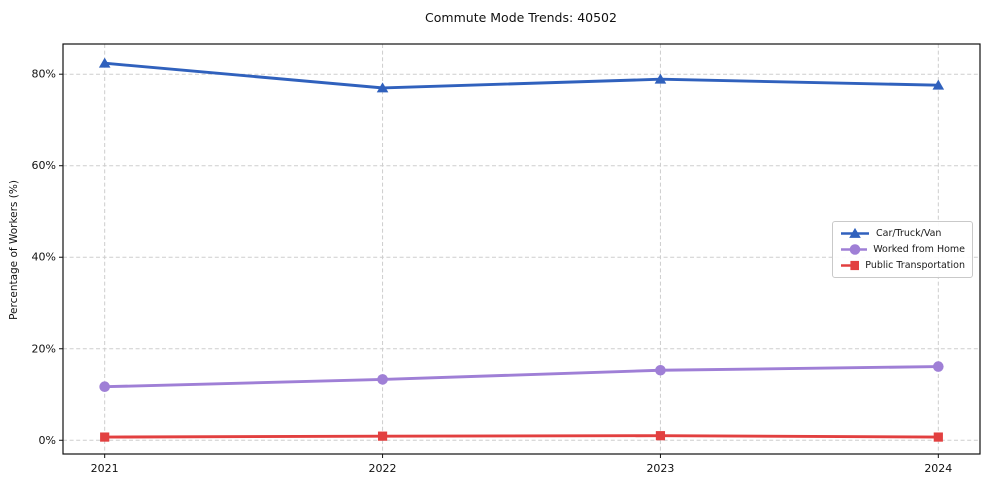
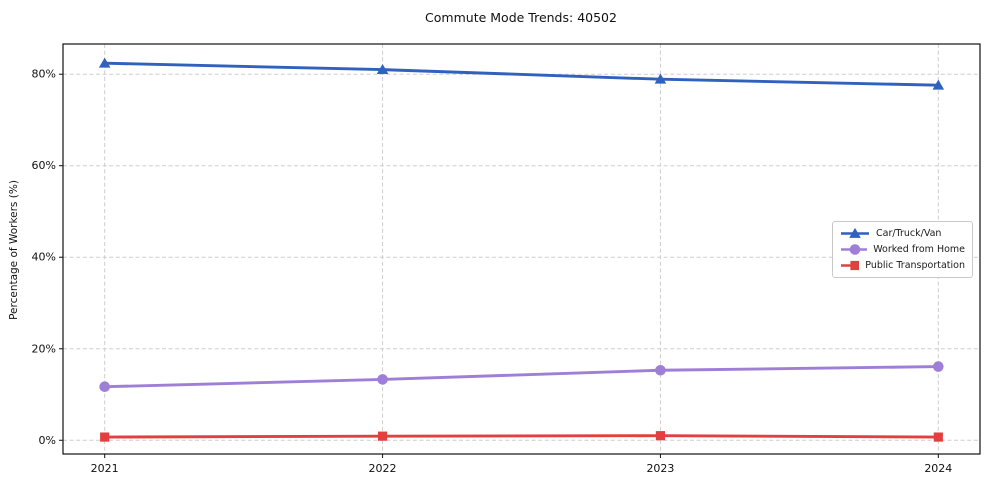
Car/Truck/Van/2022: 77% -> 81%
